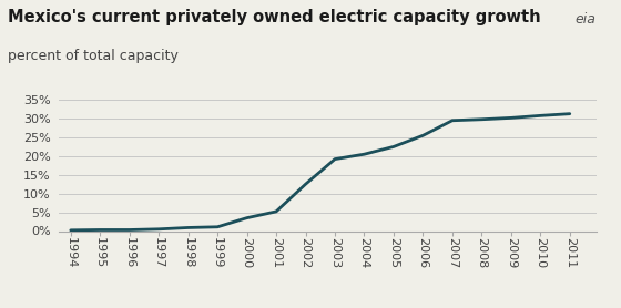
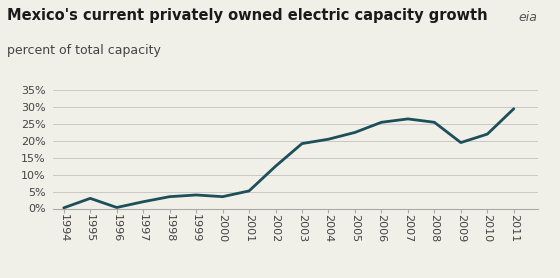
1995: 0.3% -> 3.0%
1997: 0.5% -> 2.0%
1998: 0.9% -> 3.5%
1999: 1.1% -> 4.0%
2007: 29.5% -> 26.5%
2008: 29.8% -> 25.5%
2009: 30.2% -> 19.5%
2010: 30.8% -> 22.0%
2011: 31.3% -> 29.5%
